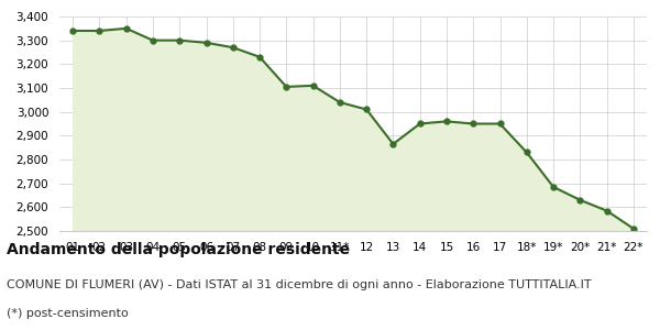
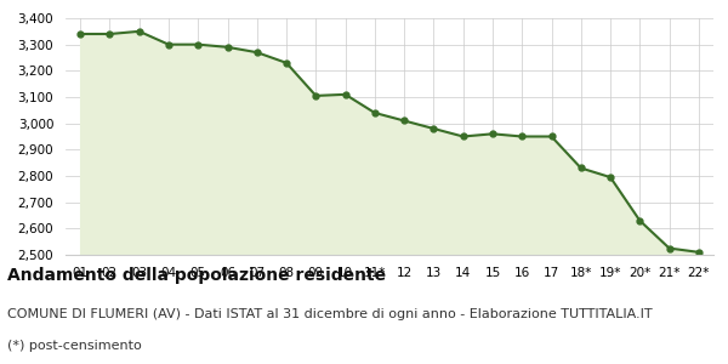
13: 2,865 -> 2,980
19*: 2,685 -> 2,795
21*: 2,585 -> 2,525
